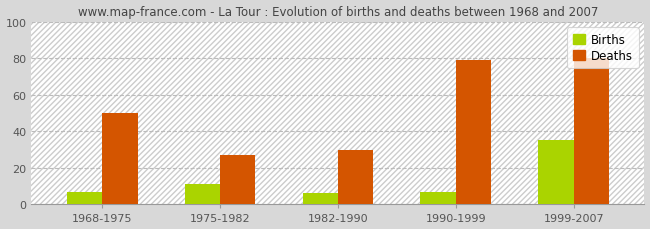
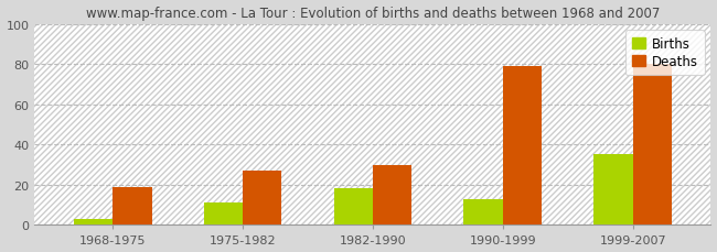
Births/1968-1975: 7 -> 3
Deaths/1968-1975: 50 -> 19
Births/1982-1990: 6 -> 18
Births/1990-1999: 7 -> 13
